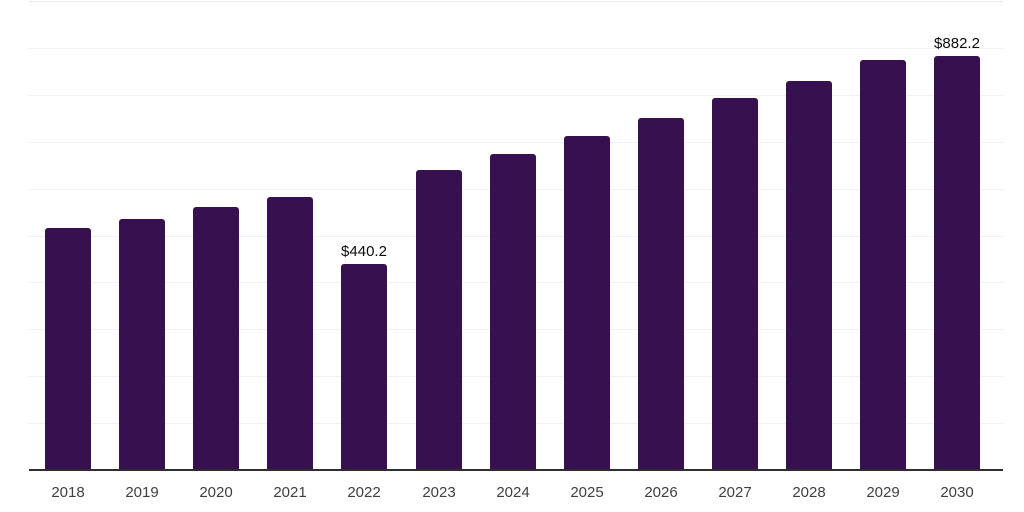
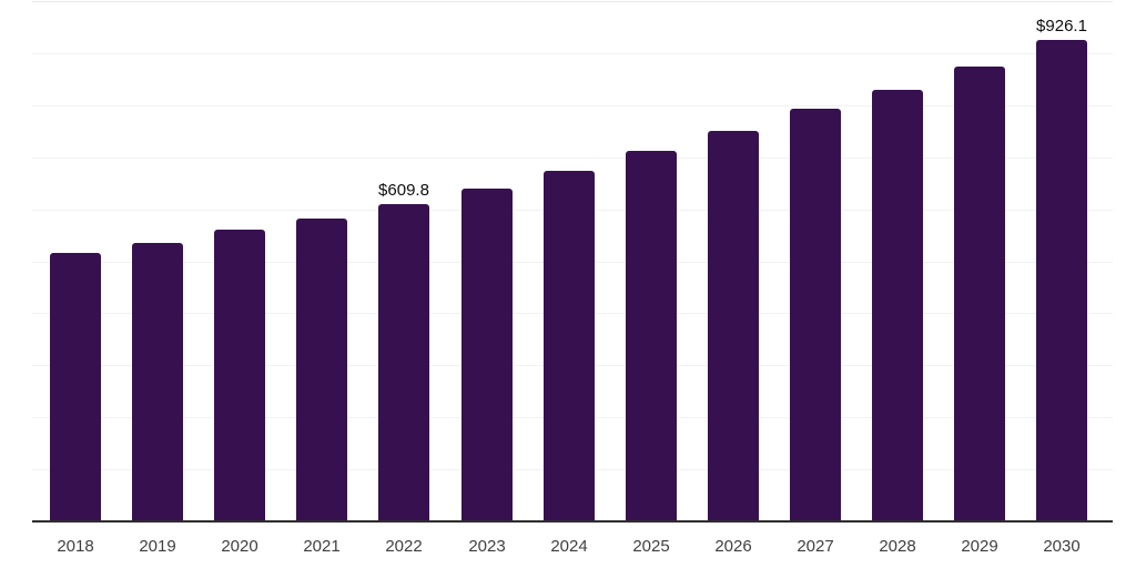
2022: $440.2 -> $609.8
2030: $882.2 -> $926.1
